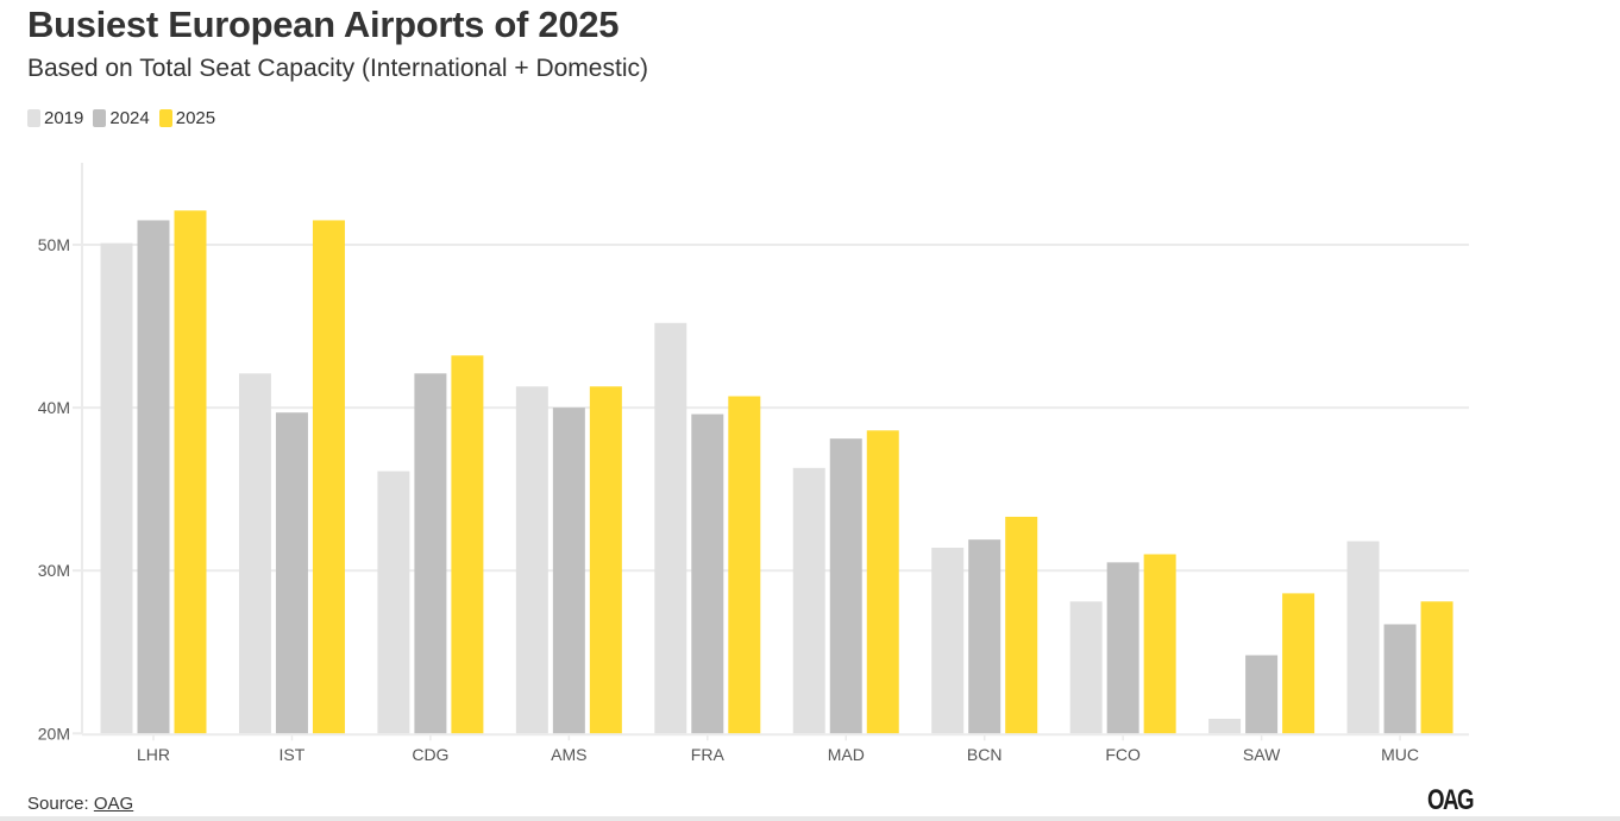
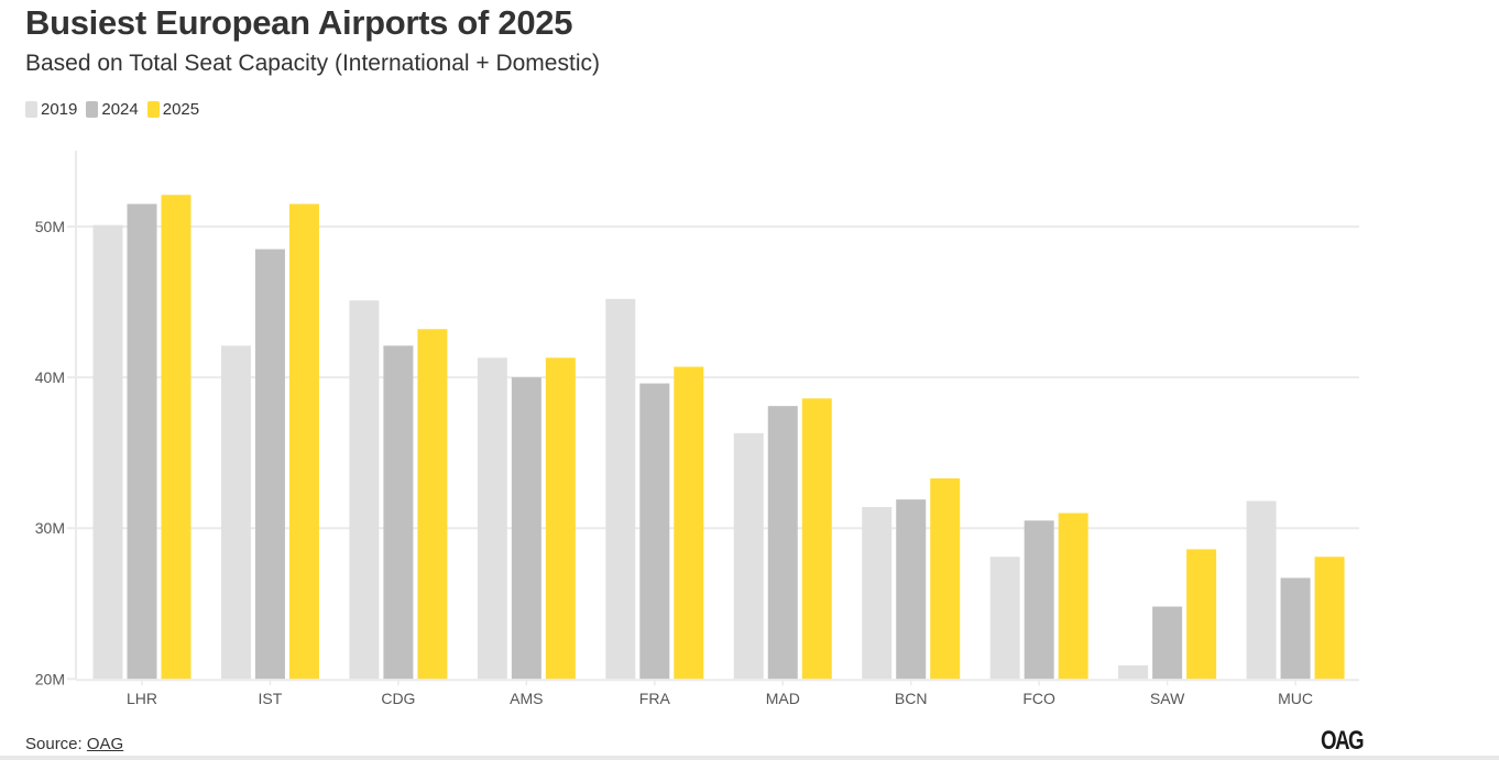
2024/IST: 39.7M -> 48.5M
2019/CDG: 36.1M -> 45.1M
